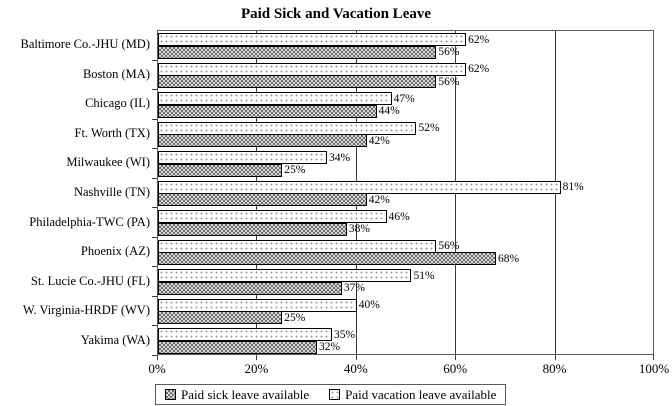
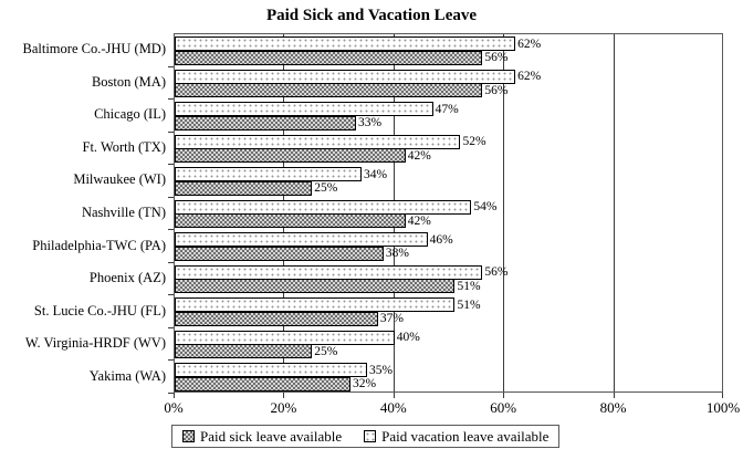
Paid sick leave available/Chicago (IL): 44% -> 33%
Paid vacation leave available/Nashville (TN): 81% -> 54%
Paid sick leave available/Phoenix (AZ): 68% -> 51%
